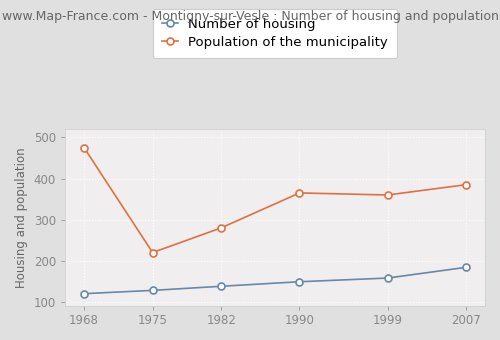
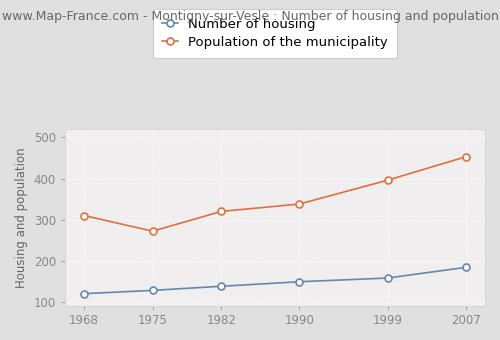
Population of the municipality/1968: 475 -> 310
Population of the municipality/1975: 220 -> 272
Population of the municipality/1982: 280 -> 320
Population of the municipality/1990: 365 -> 338
Population of the municipality/1999: 360 -> 396
Population of the municipality/2007: 385 -> 453
